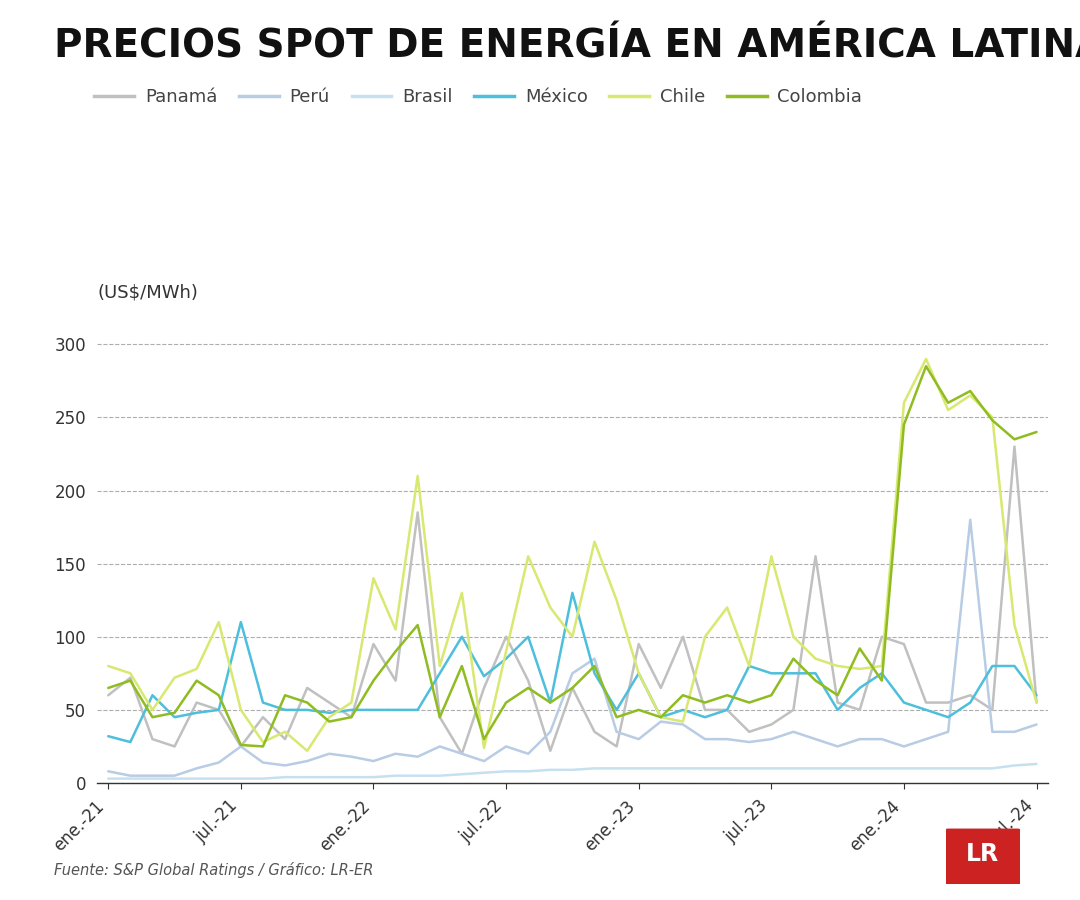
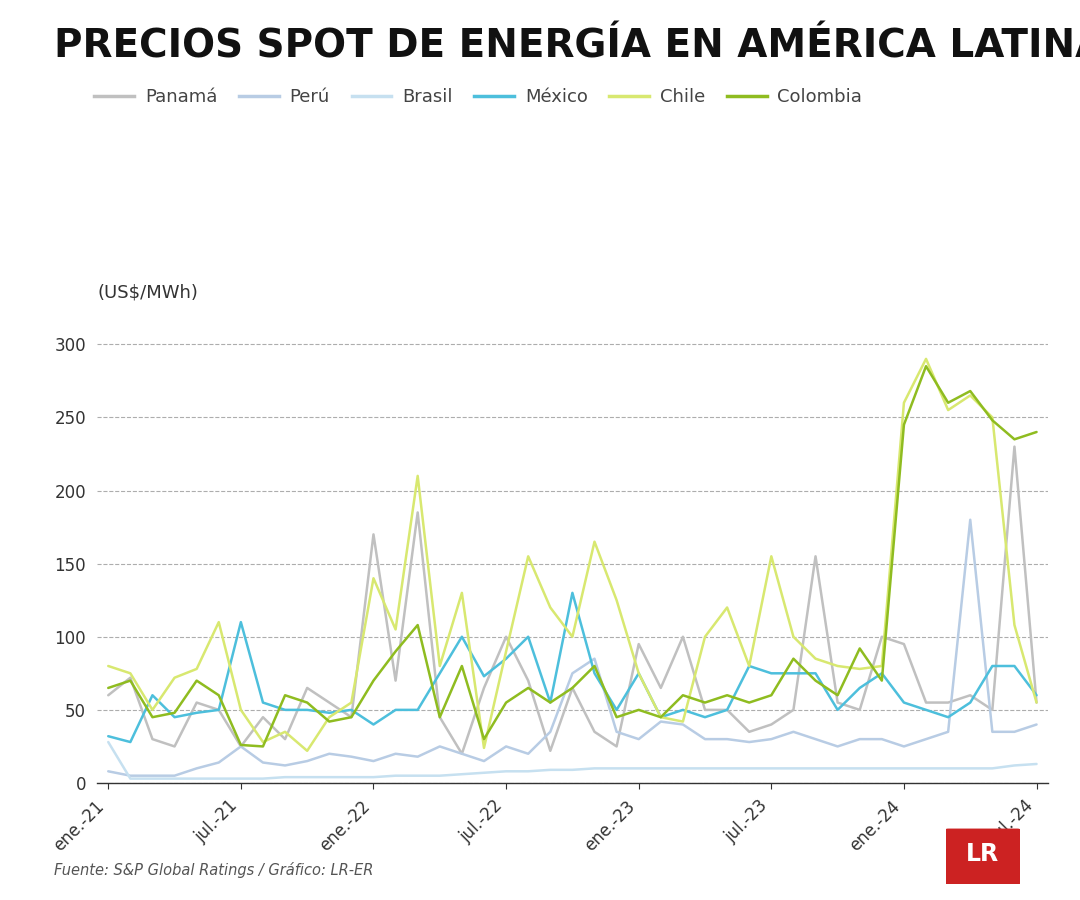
Brasil/ene.-21: 3 -> 28
Panamá/ene.-22: 95 -> 170
México/ene.-22: 50 -> 40
